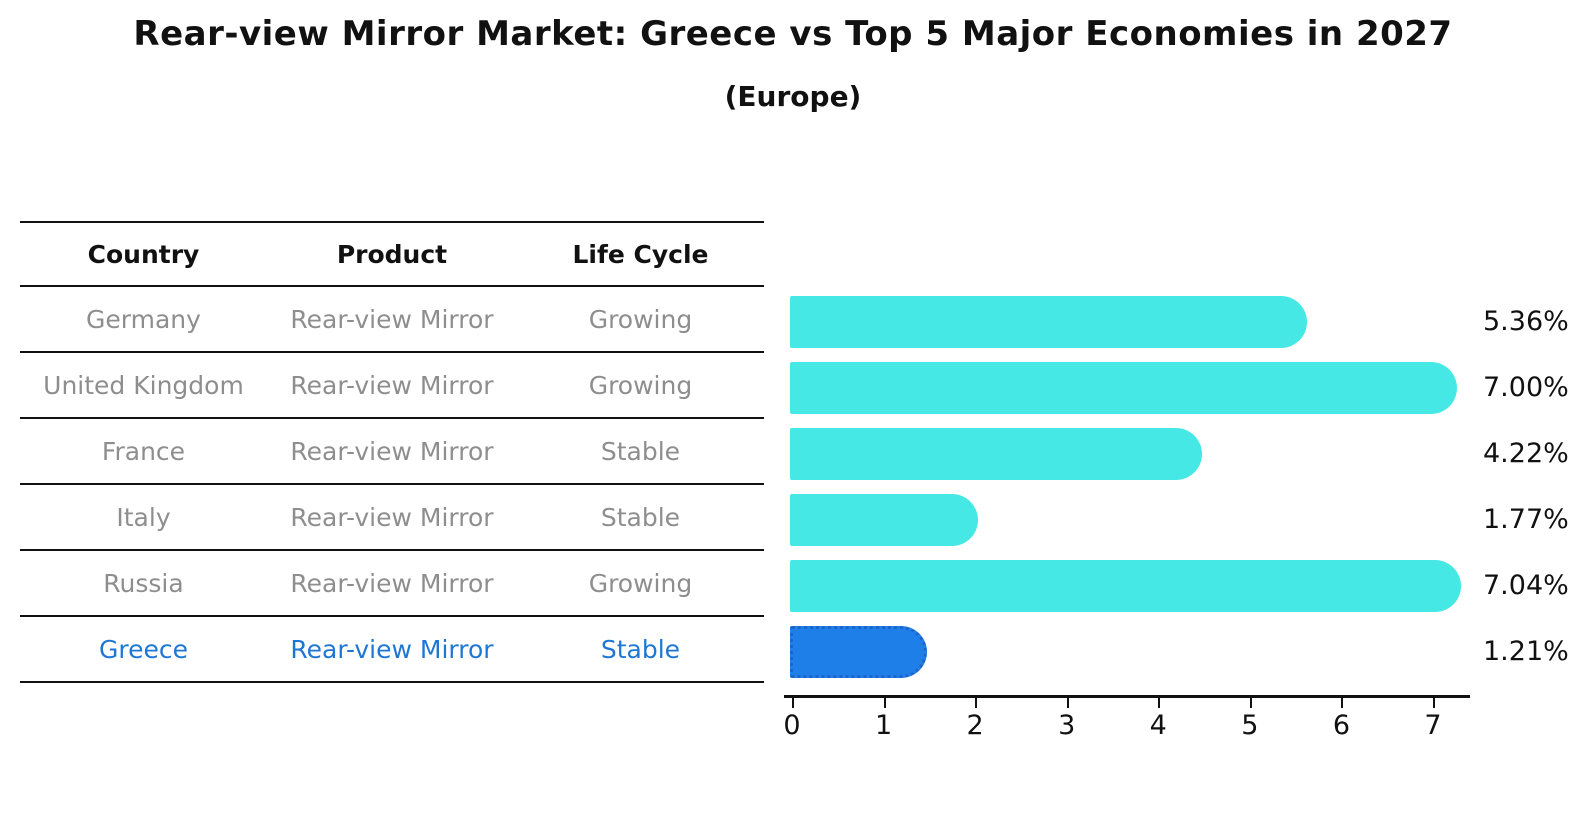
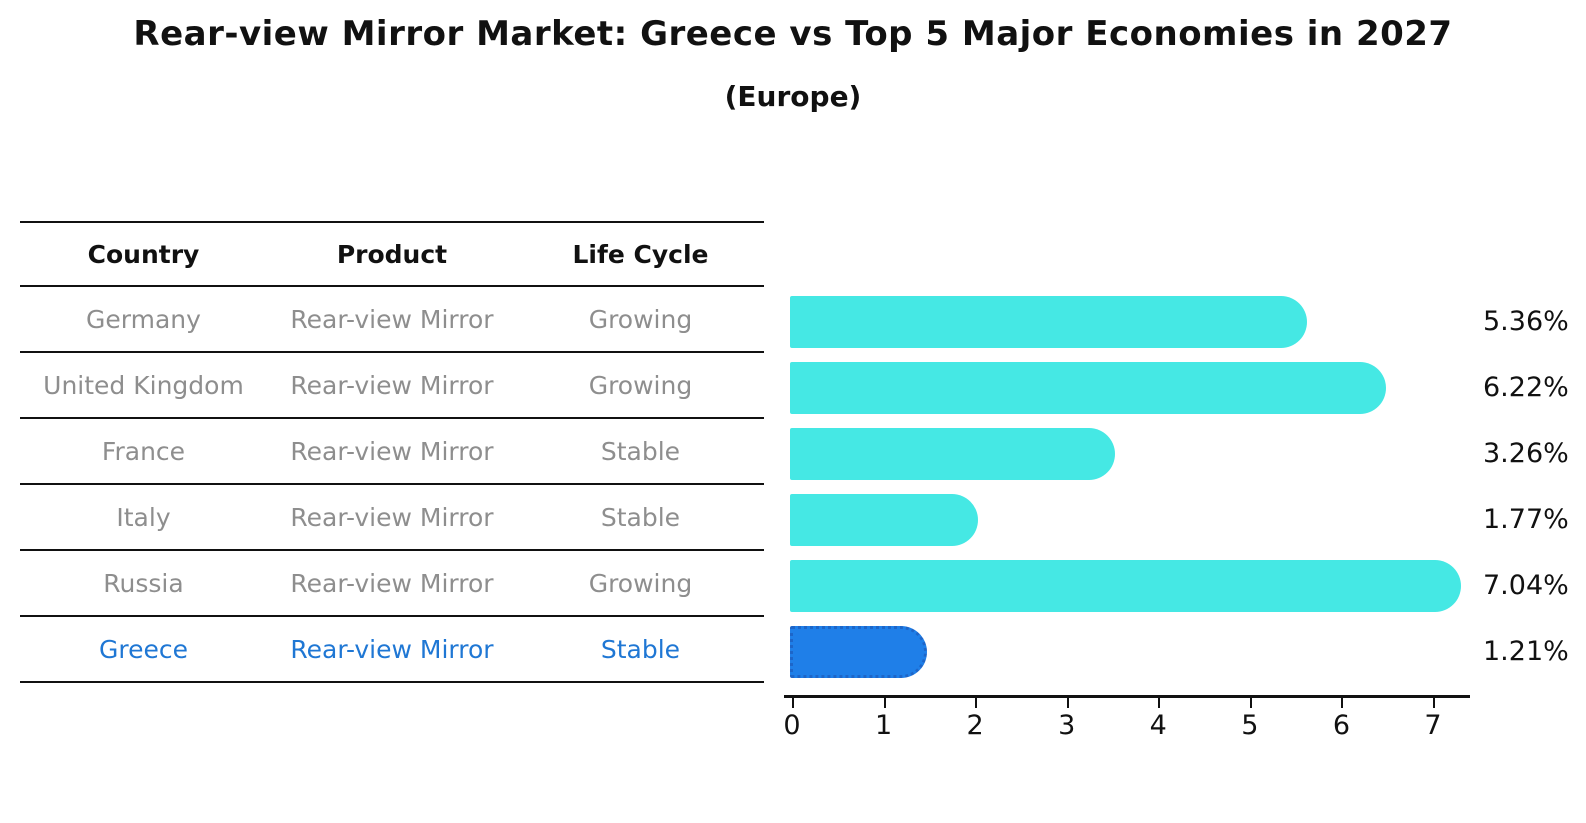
United Kingdom: 7.00% -> 6.22%
France: 4.22% -> 3.26%
